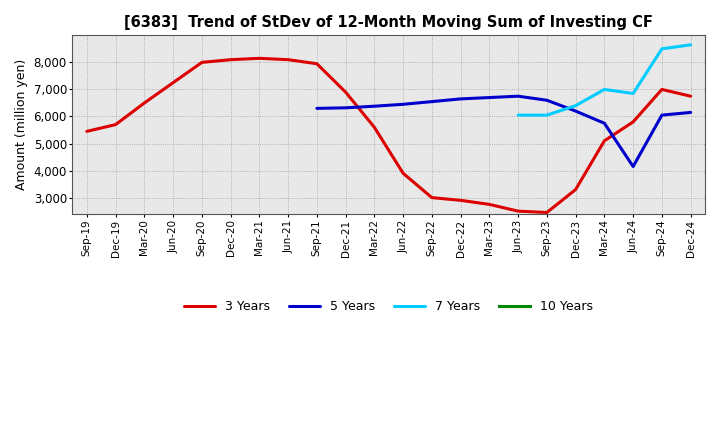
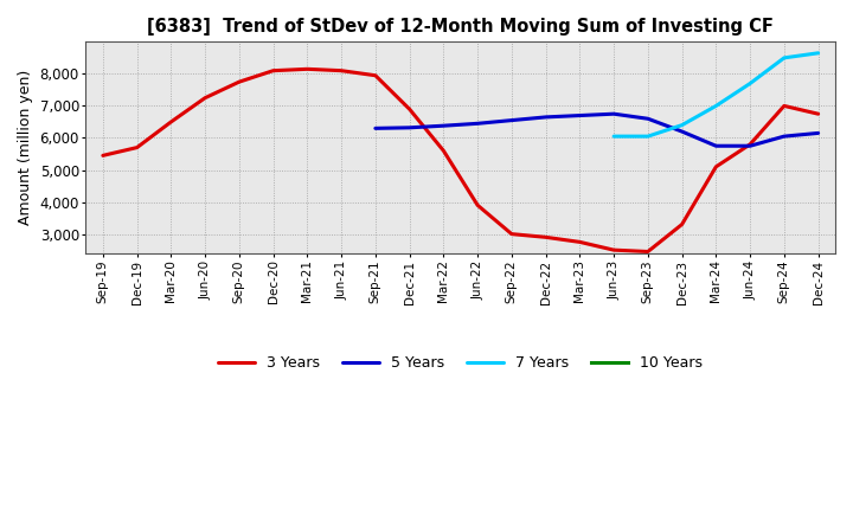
3 Years/Sep-20: 8,000 -> 7,750
5 Years/Jun-24: 4,150 -> 5,750
7 Years/Jun-24: 6,850 -> 7,700
